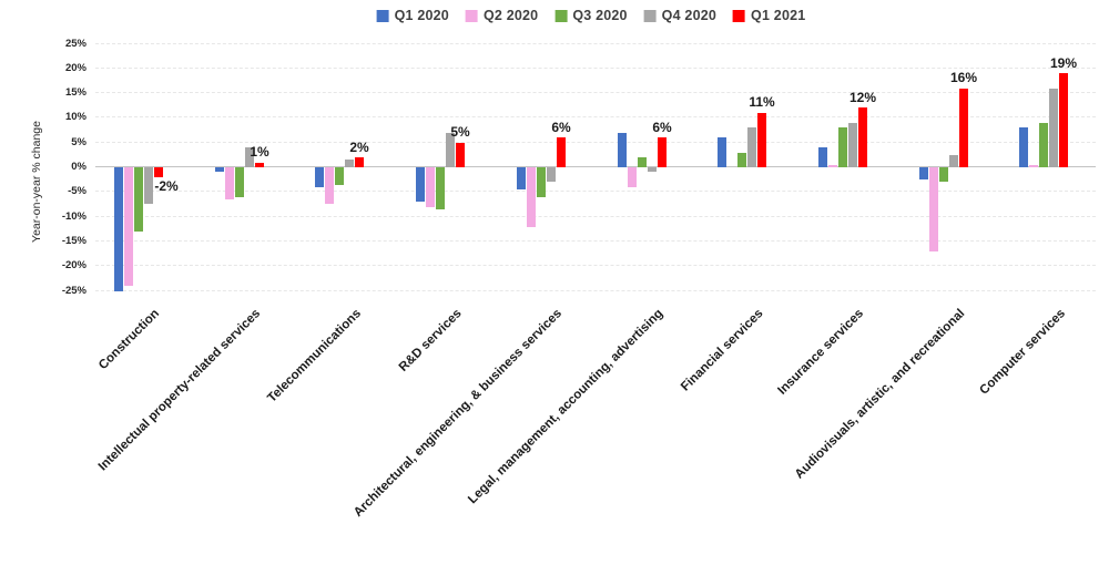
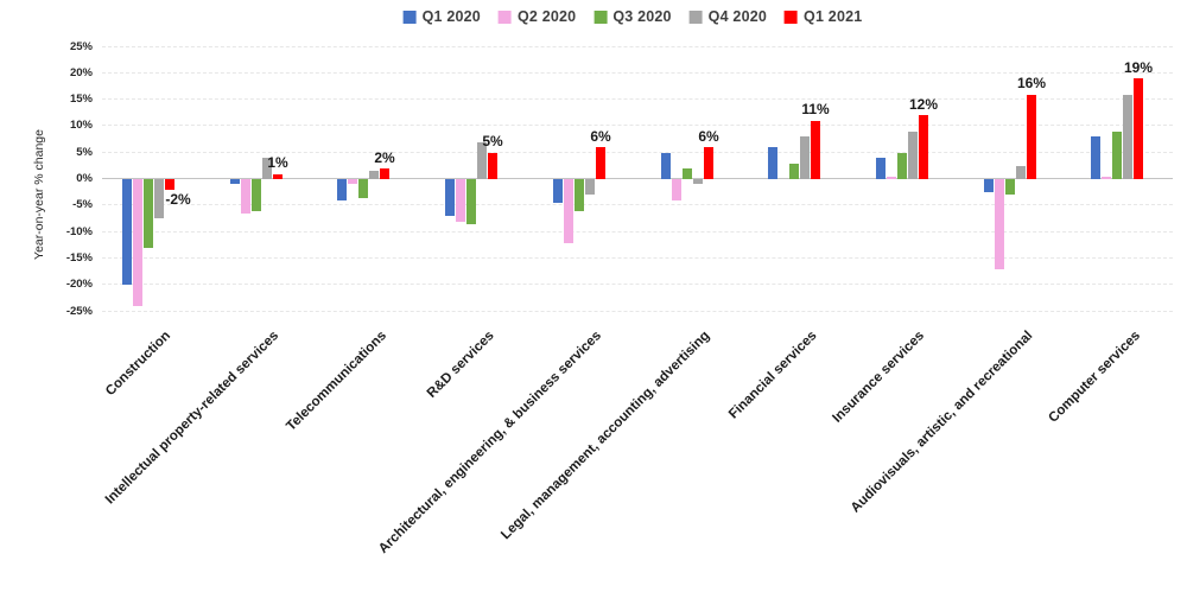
Q1 2020/Construction: -25% -> -20%
Q2 2020/Telecommunications: -8% -> -1%
Q1 2020/Legal, management, accounting, advertising: 7% -> 5%
Q3 2020/Insurance services: 8% -> 5%
